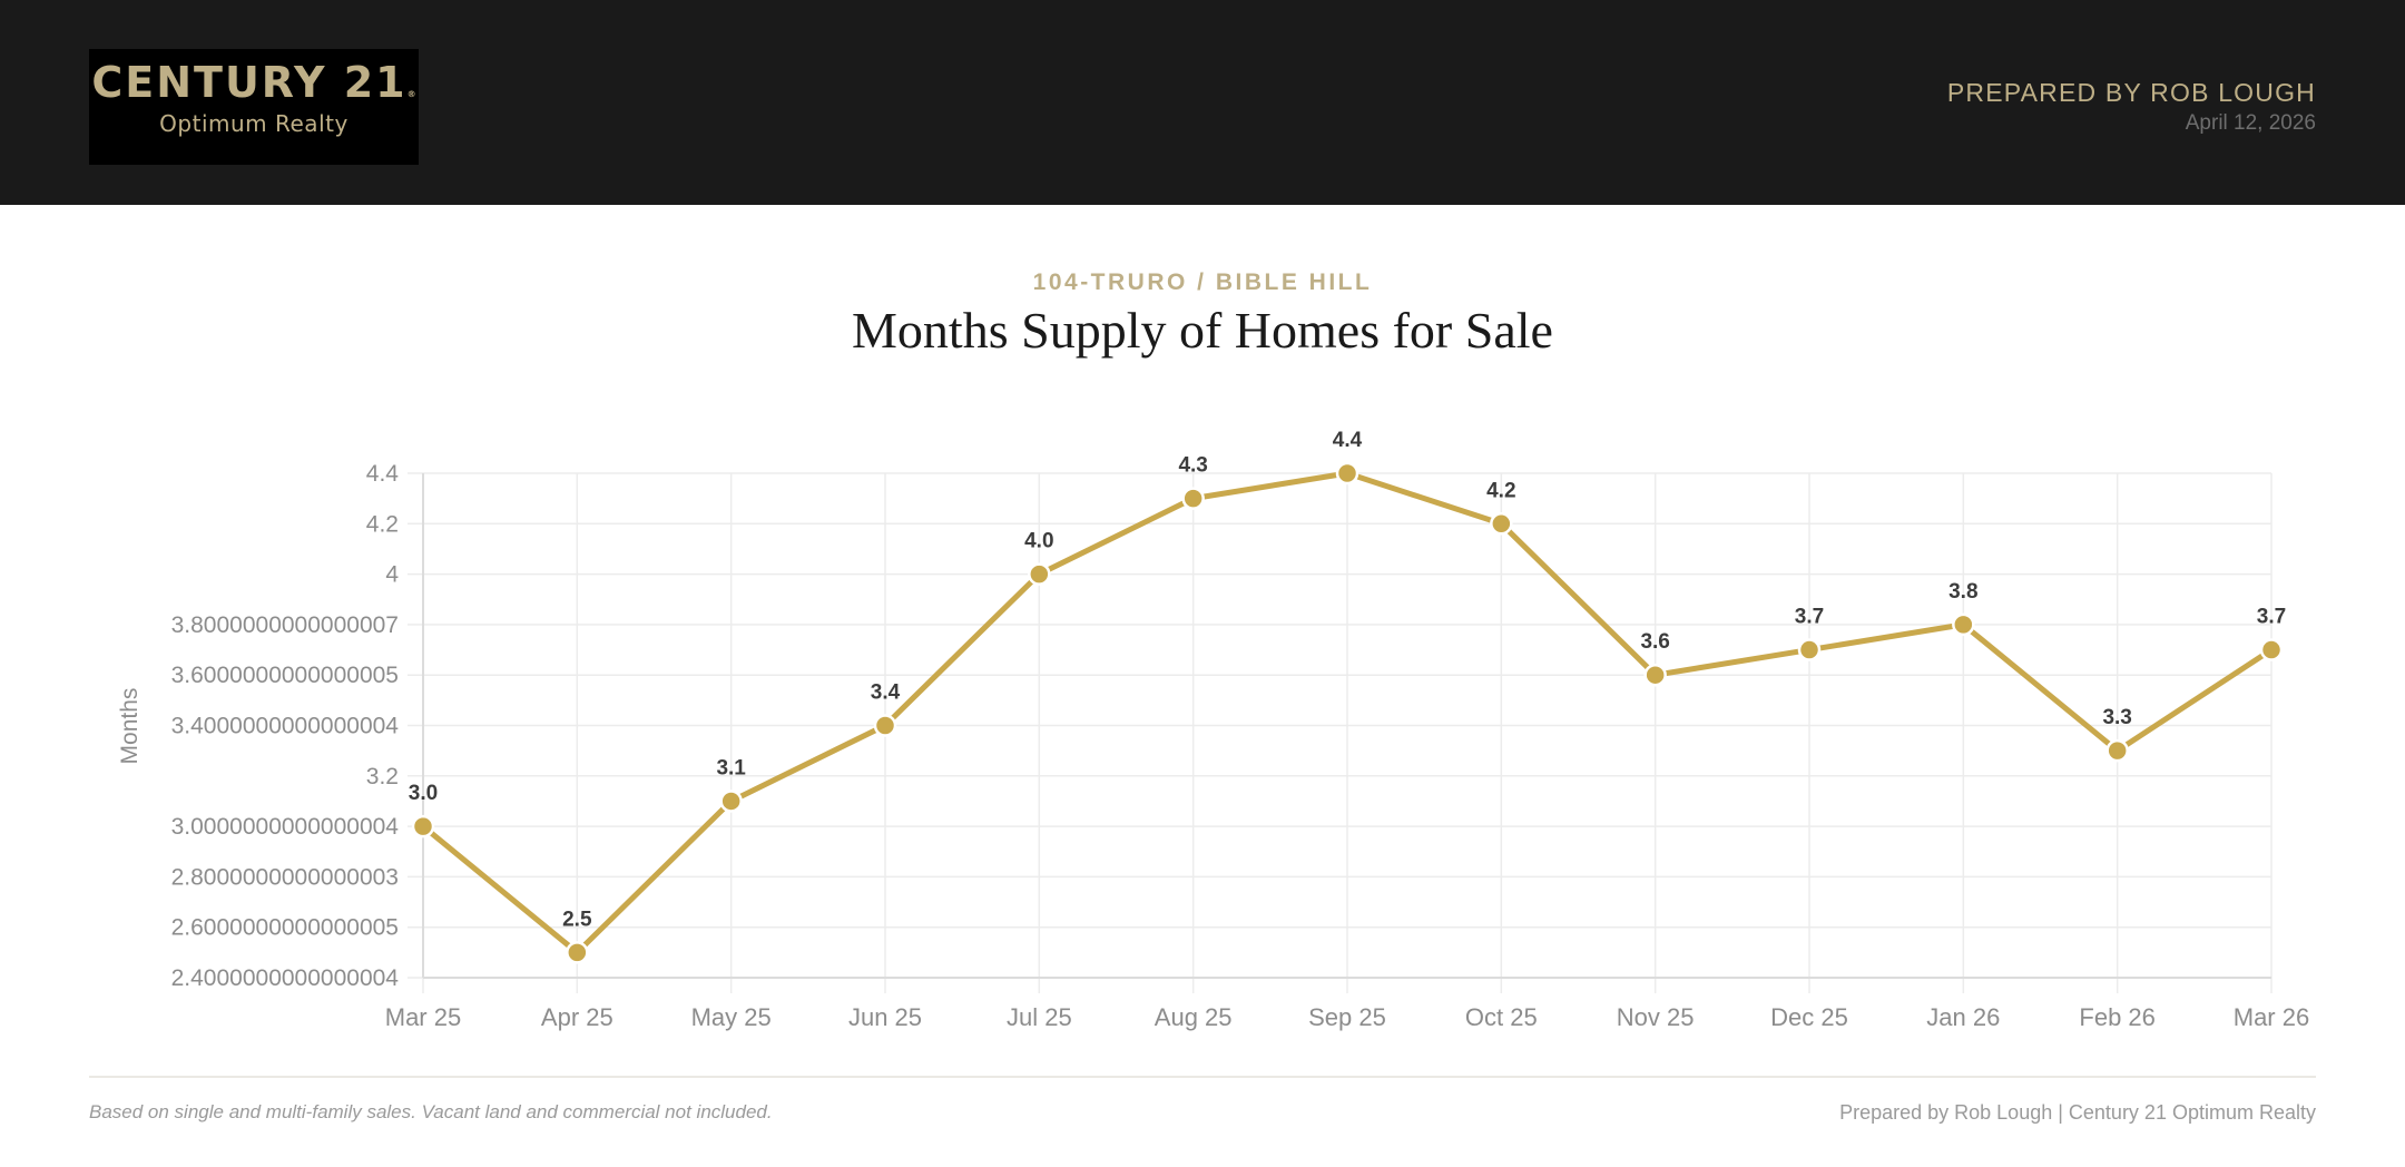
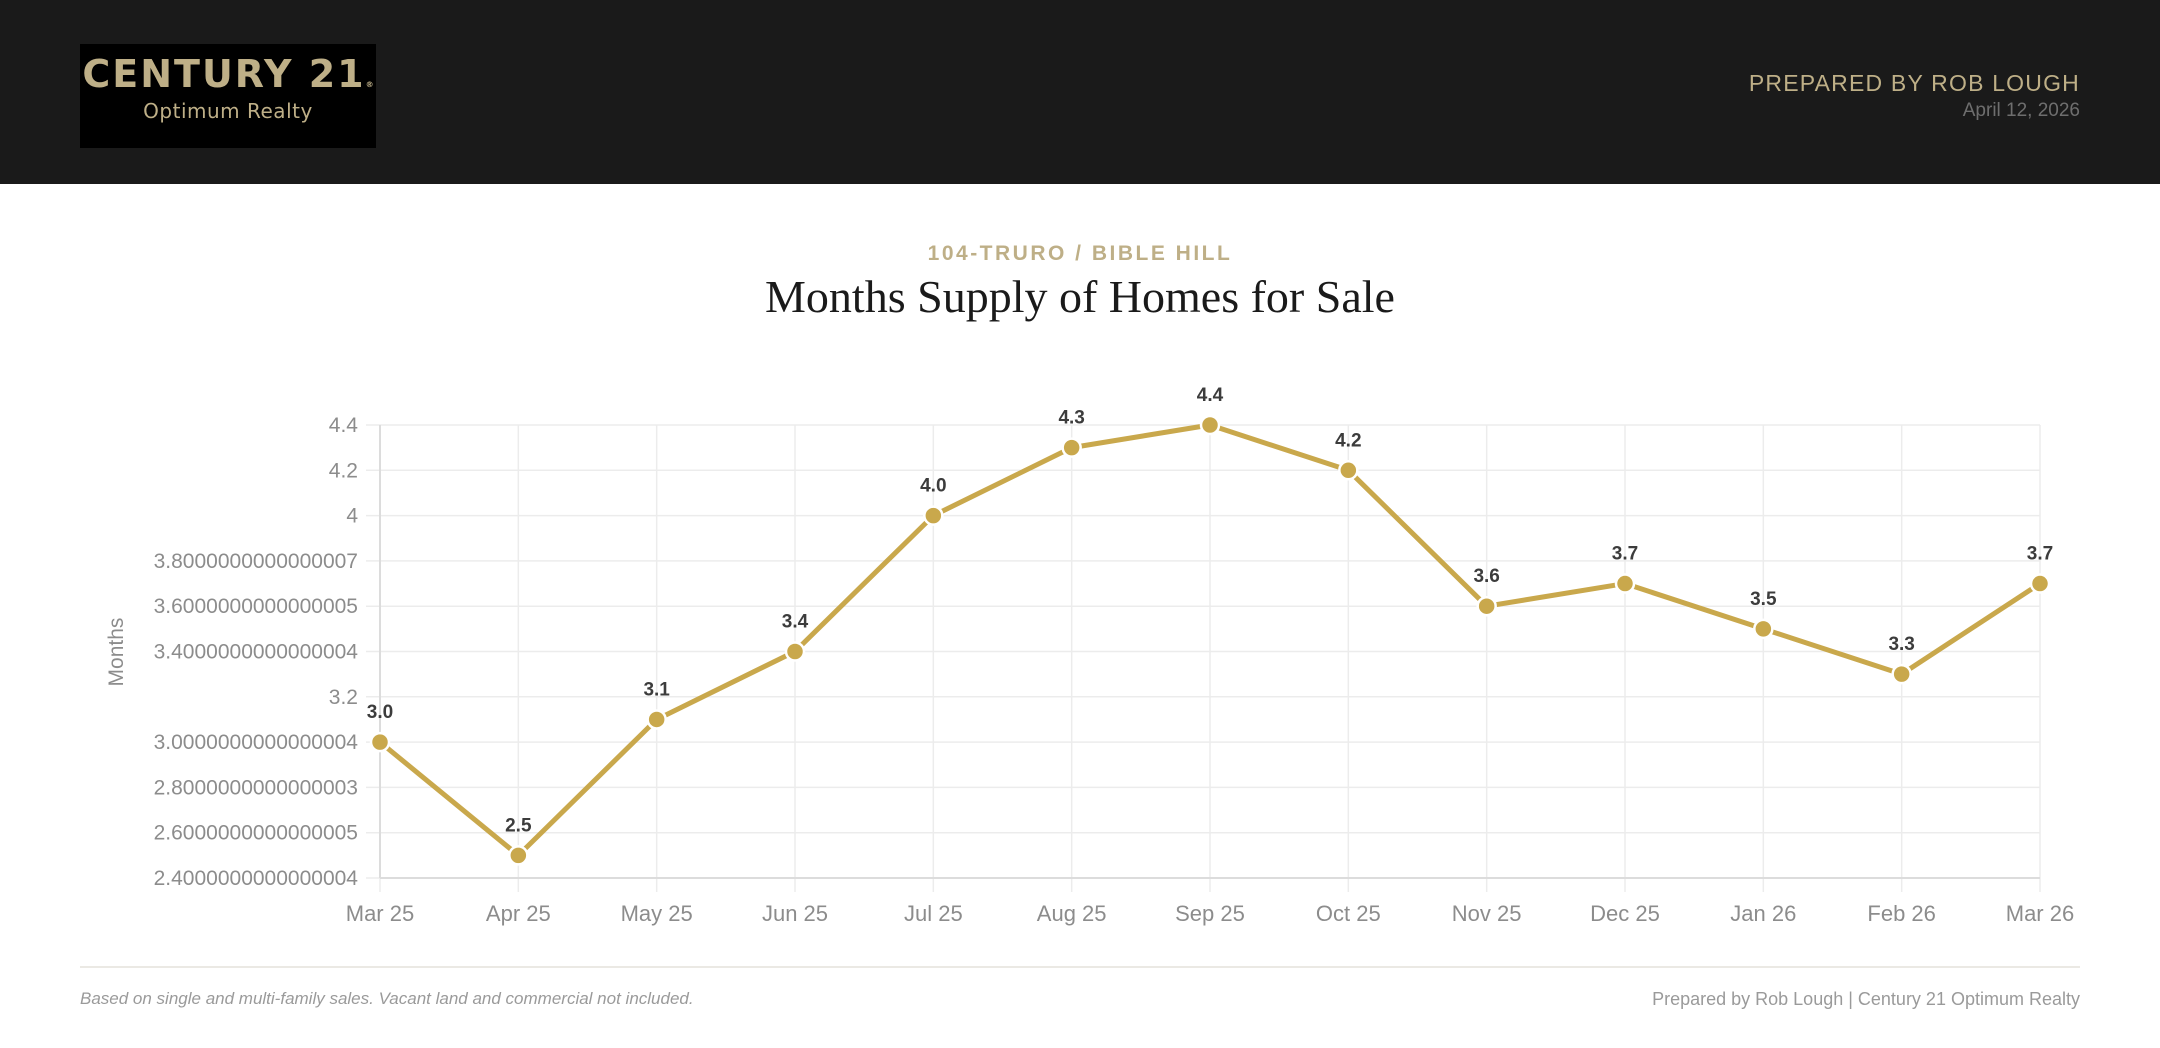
Jan 26: 3.8 -> 3.5
